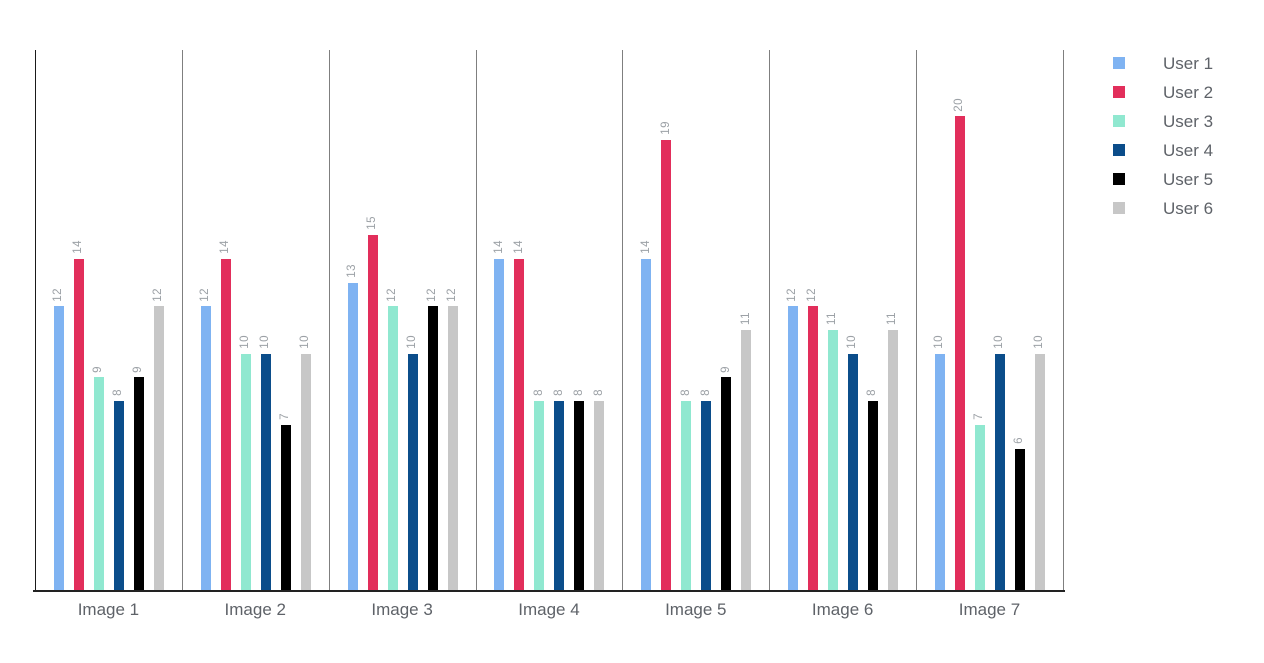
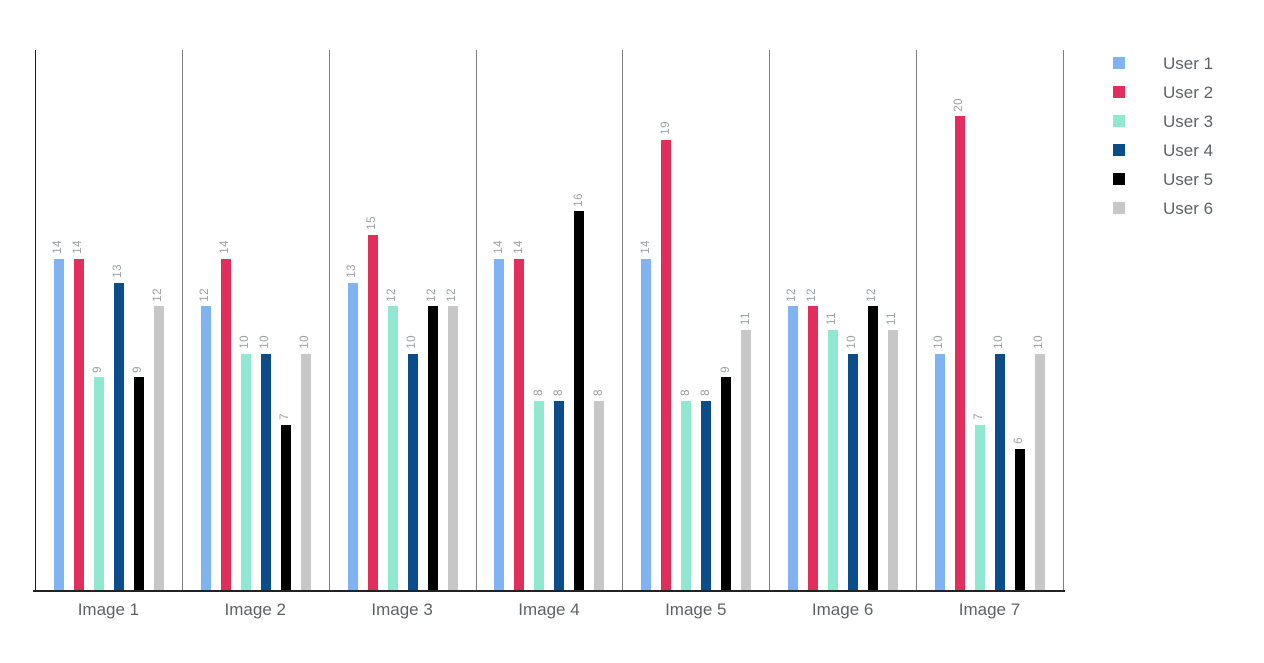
User 1/Image 1: 12 -> 14
User 4/Image 1: 8 -> 13
User 5/Image 4: 8 -> 16
User 5/Image 6: 8 -> 12
